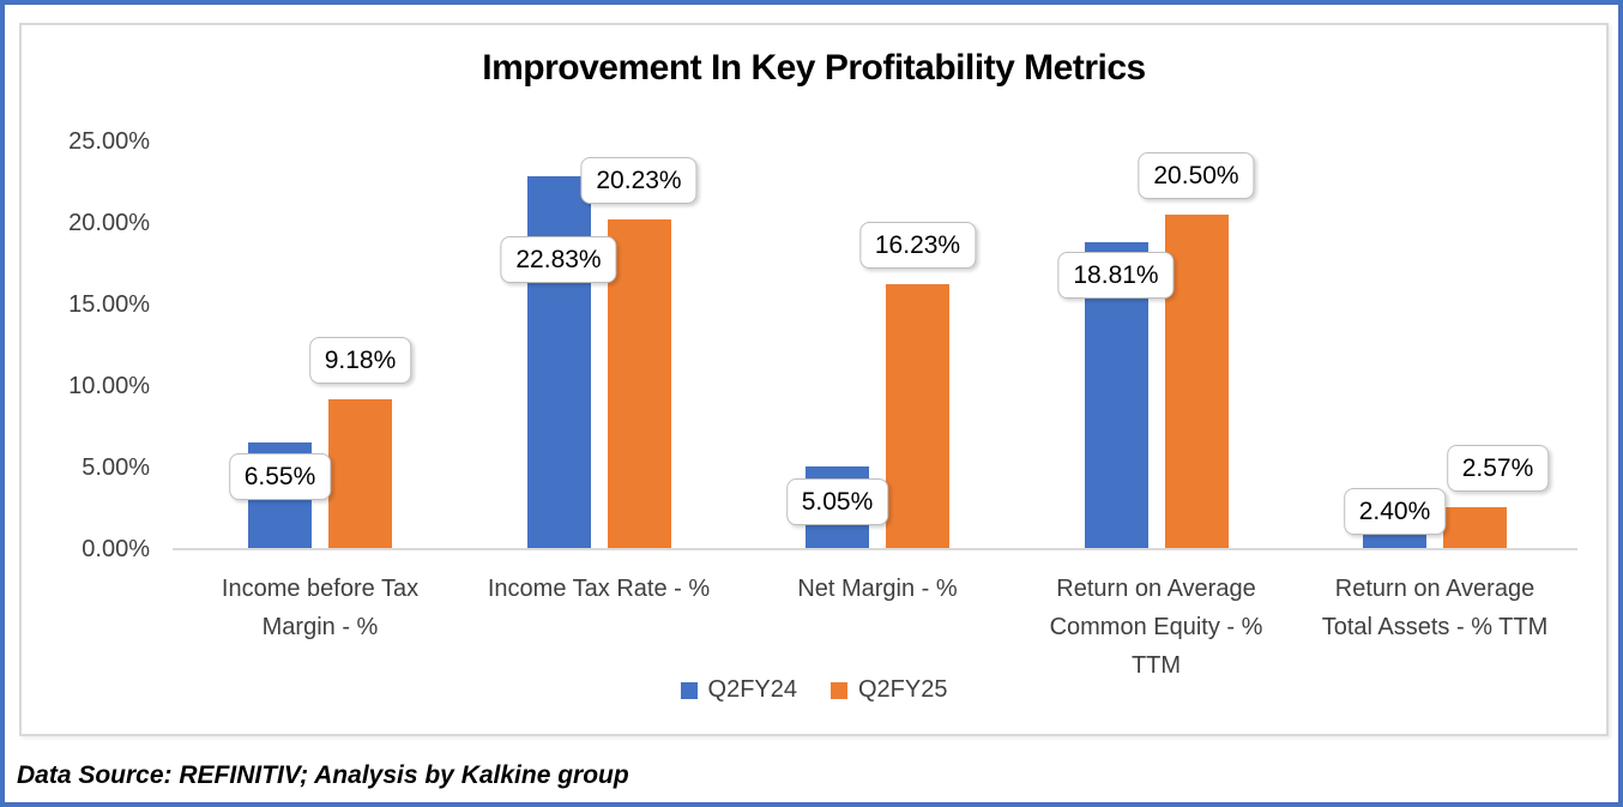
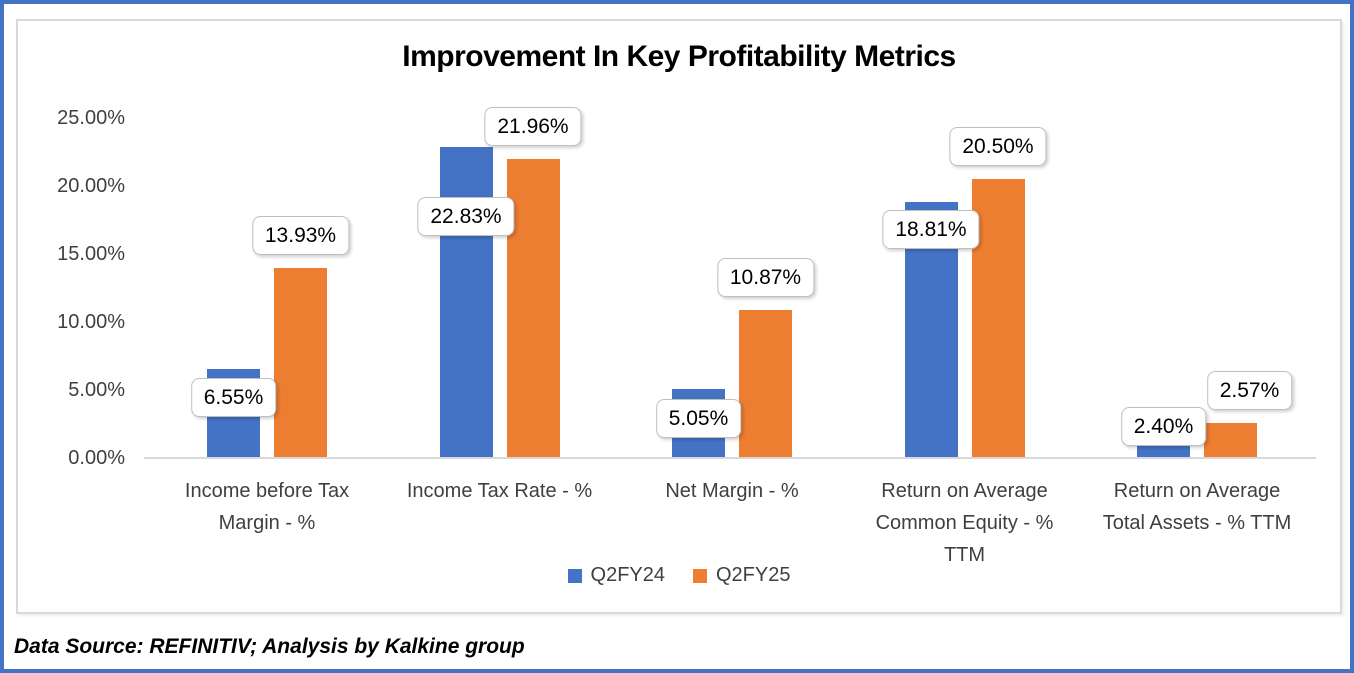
Q2FY25/Income before Tax Margin - %: 9.18% -> 13.93%
Q2FY25/Income Tax Rate - %: 20.23% -> 21.96%
Q2FY25/Net Margin - %: 16.23% -> 10.87%
